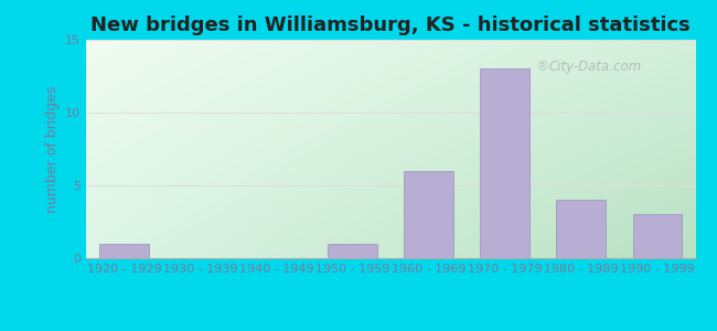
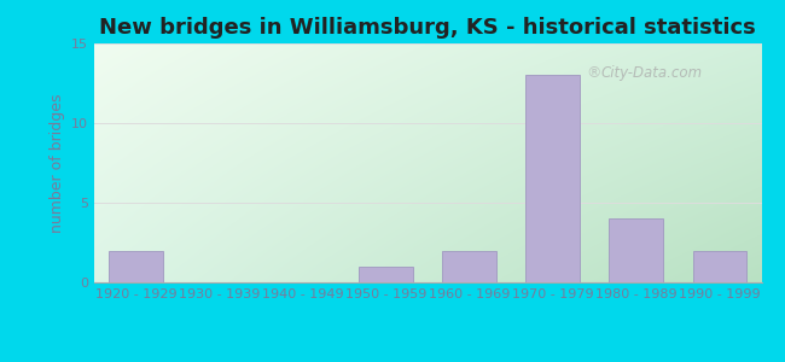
1920 - 1929: 1 -> 2
1960 - 1969: 6 -> 2
1990 - 1999: 3 -> 2
